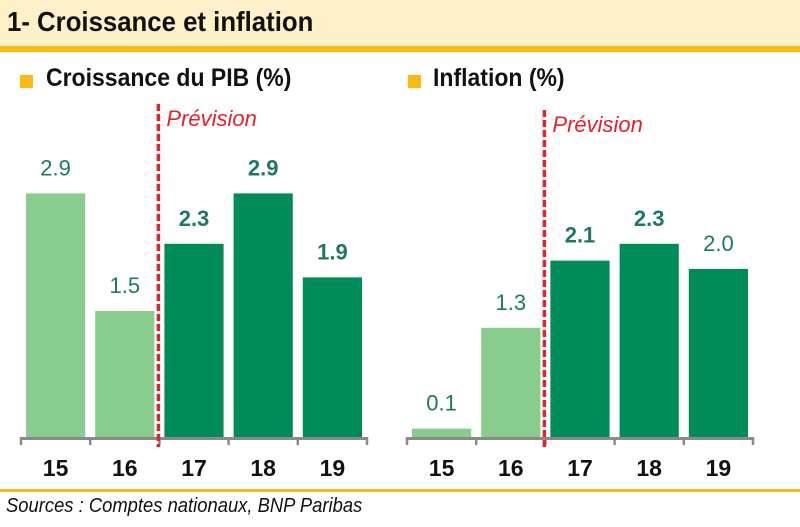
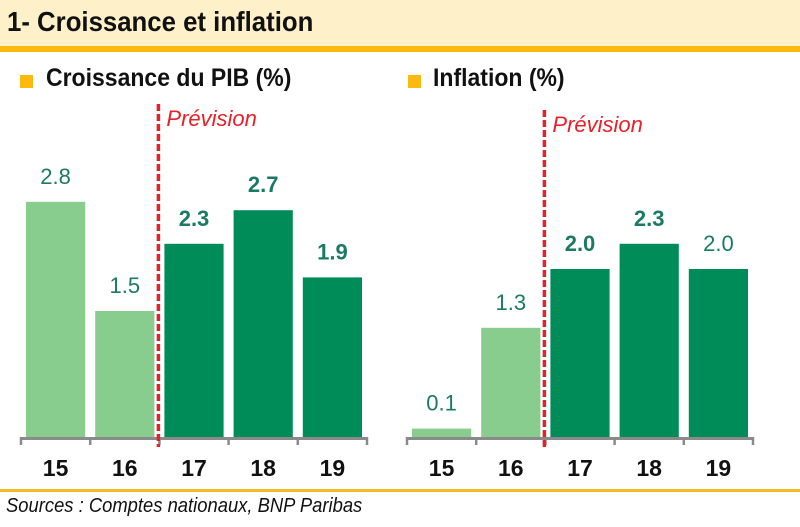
Croissance du PIB (%)/15: 2.9 -> 2.8
Croissance du PIB (%)/18: 2.9 -> 2.7
Inflation (%)/17: 2.1 -> 2.0
